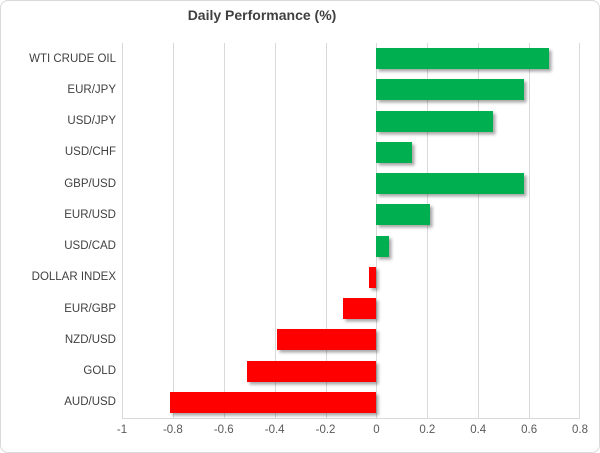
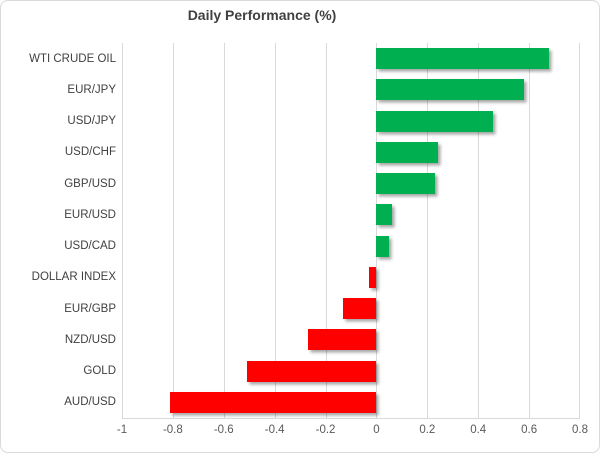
USD/CHF: 0.14 -> 0.24
GBP/USD: 0.58 -> 0.23
EUR/USD: 0.21 -> 0.06
NZD/USD: -0.39 -> -0.27
